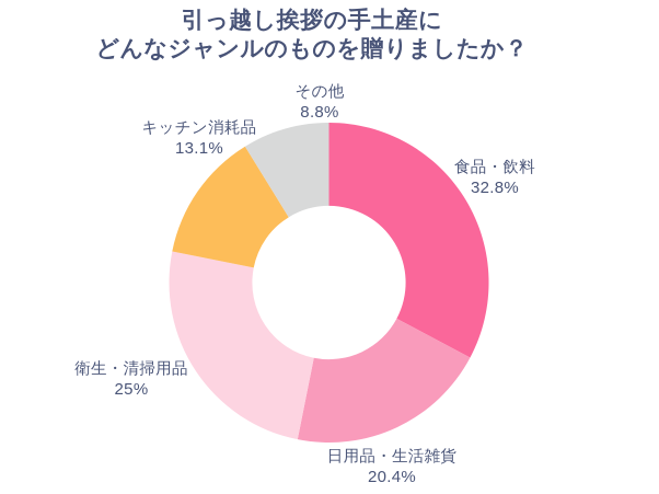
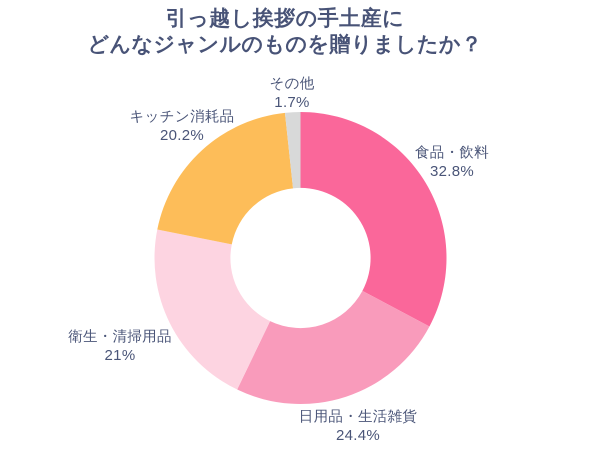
日用品・生活雑貨: 20.4% -> 24.4%
衛生・清掃用品: 25% -> 21%
キッチン消耗品: 13.1% -> 20.2%
その他: 8.8% -> 1.7%
